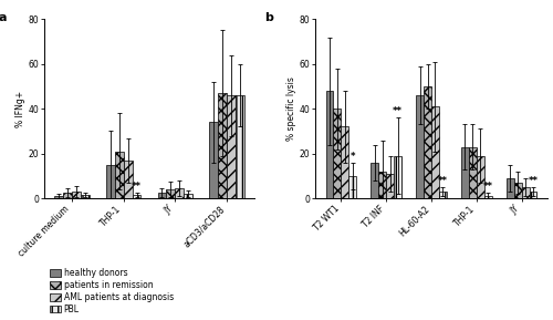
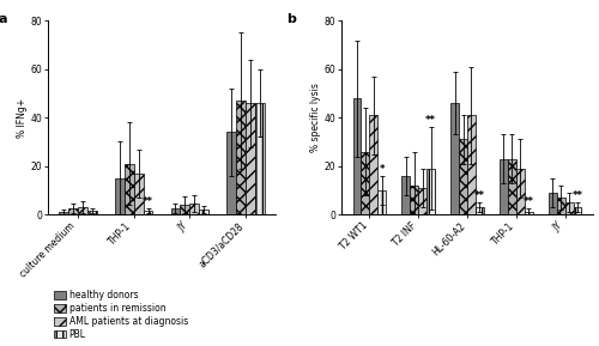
patients in remission/T2 WT1: 40 -> 26
AML patients at diagnosis/T2 WT1: 32 -> 41
patients in remission/HL-60-A2: 50 -> 31
